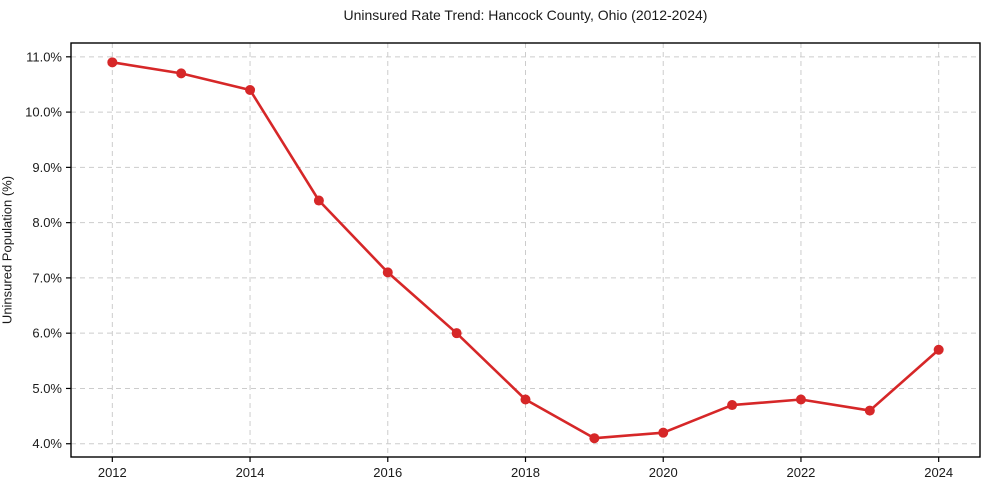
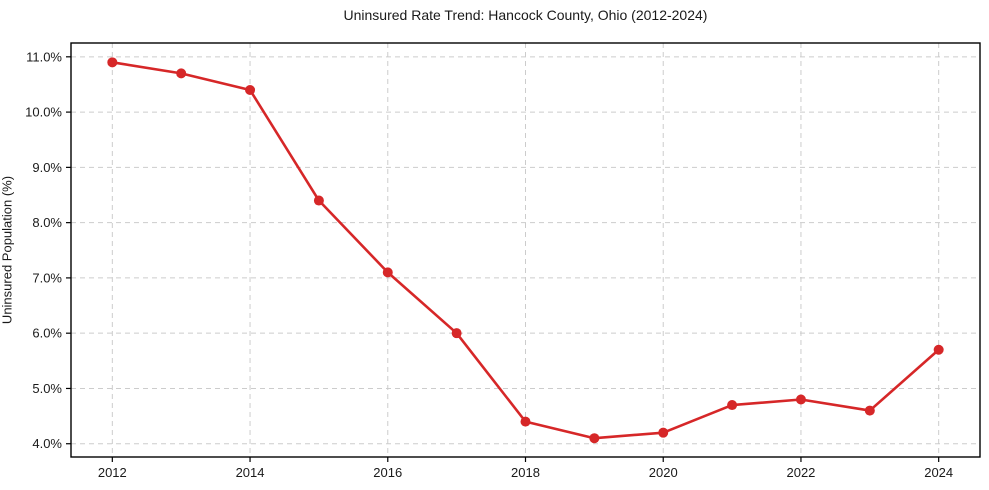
2018: 4.8% -> 4.4%
